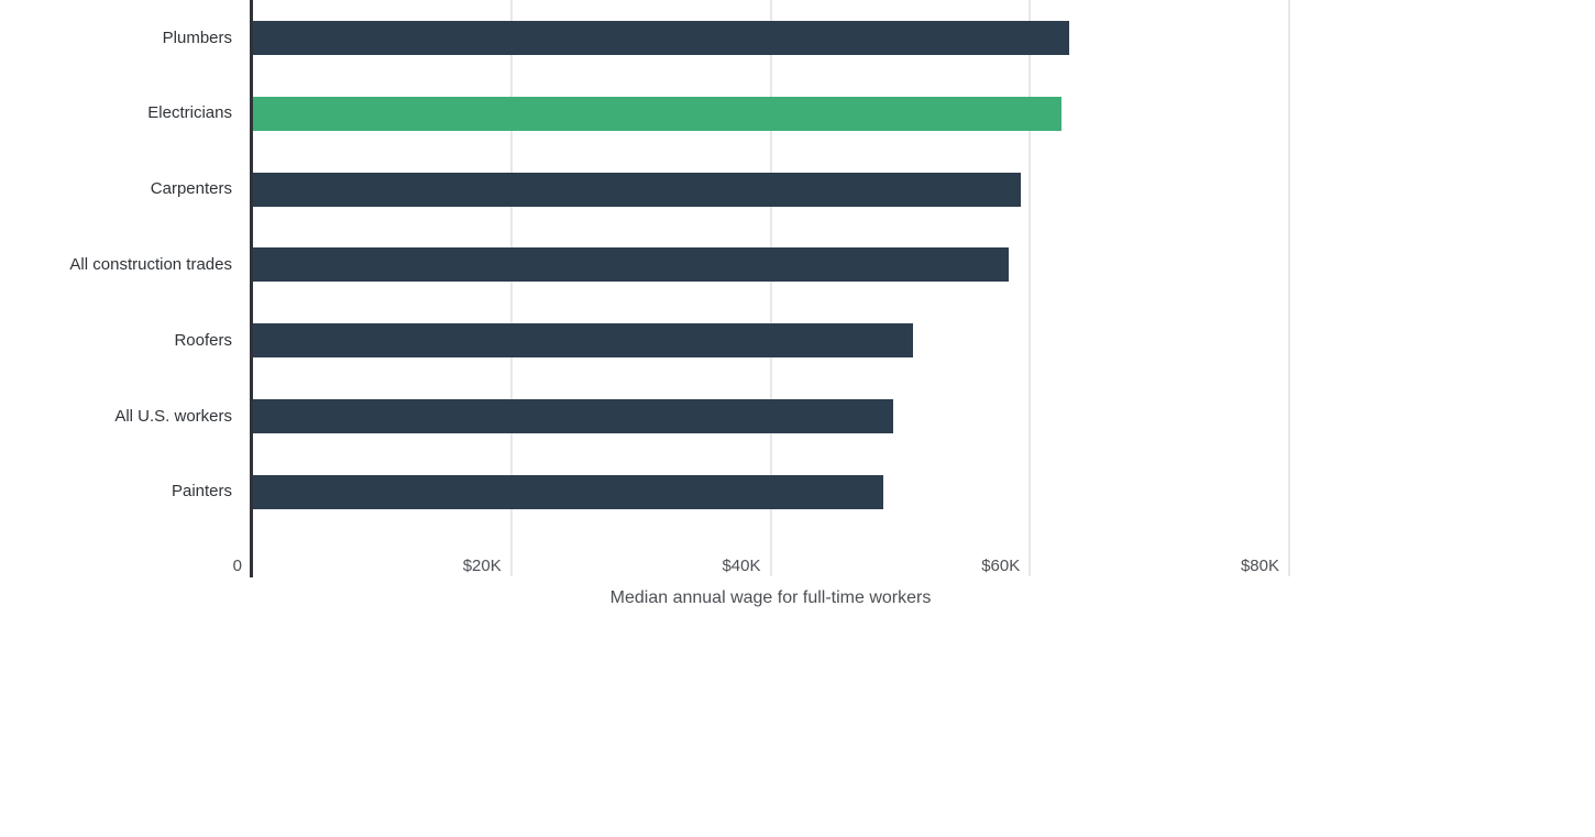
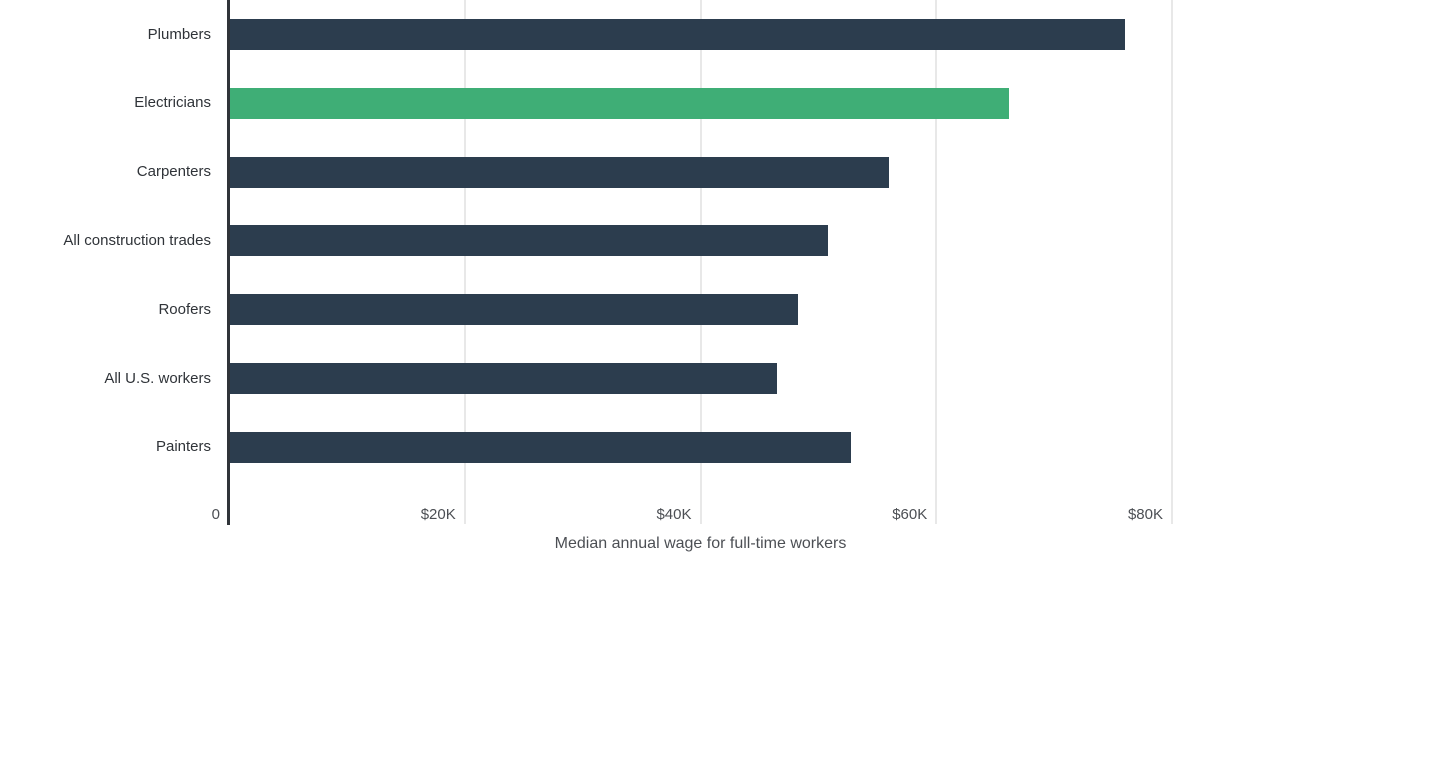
Plumbers: $63.0K -> $76.0K
Electricians: $62.4K -> $66.2K
Carpenters: $59.3K -> $56.0K
All construction trades: $58.4K -> $50.8K
Roofers: $51.0K -> $48.3K
All U.S. workers: $49.5K -> $46.5K
Painters: $48.7K -> $52.8K
